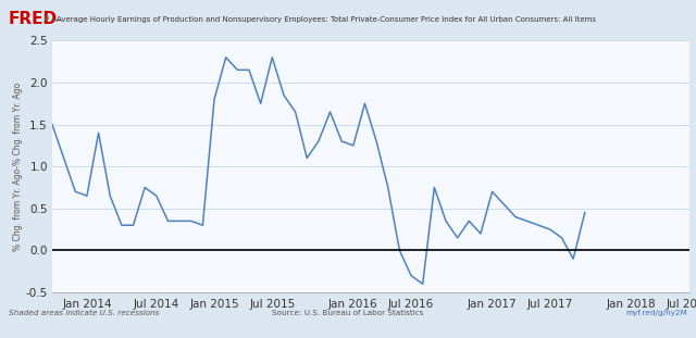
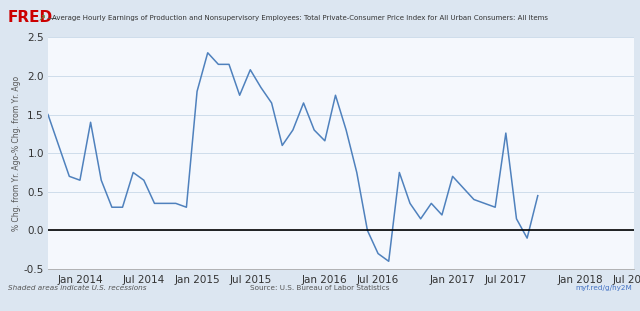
Jul 2015: 2.30 -> 2.08
Jan 2016: 1.25 -> 1.16
Jul 2017: 0.25 -> 1.26
